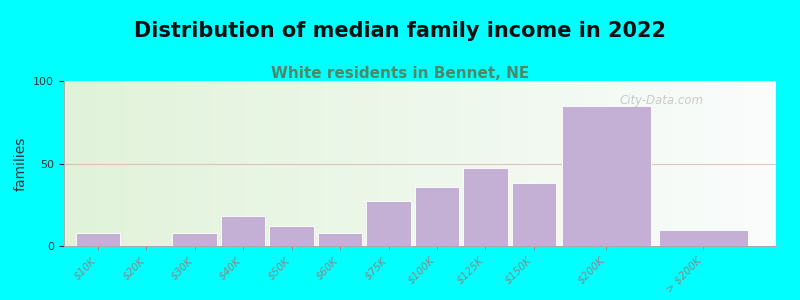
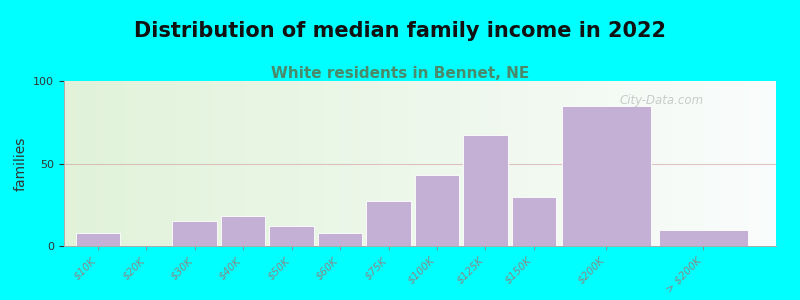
$30K: 8 -> 15
$100K: 36 -> 43
$125K: 47 -> 67
$150K: 38 -> 30
